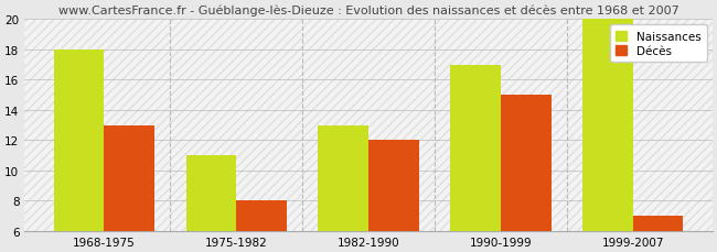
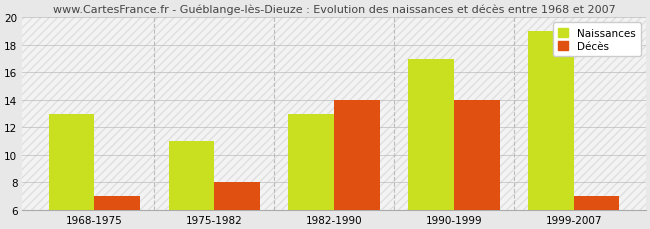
Naissances/1968-1975: 18 -> 13
Décès/1968-1975: 13 -> 7
Décès/1982-1990: 12 -> 14
Décès/1990-1999: 15 -> 14
Naissances/1999-2007: 20 -> 19
